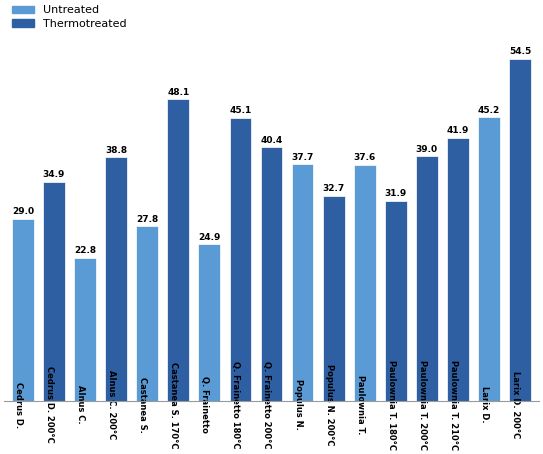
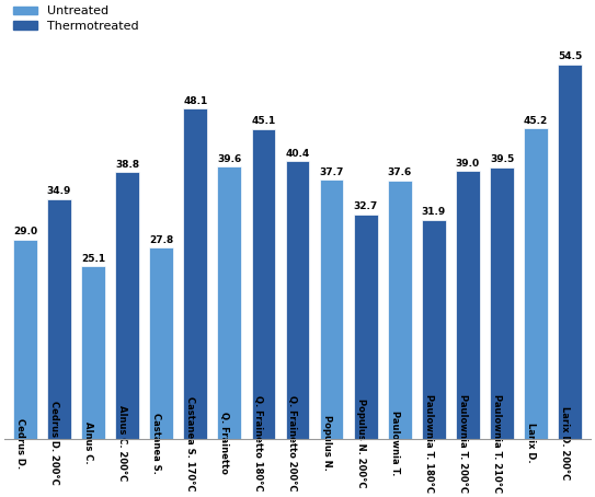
Alnus C.: 22.8 -> 25.1
Q. Frainetto: 24.9 -> 39.6
Paulownia T. 210°C: 41.9 -> 39.5
